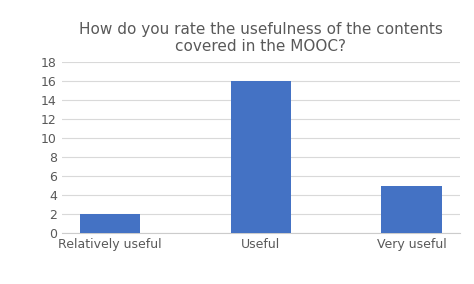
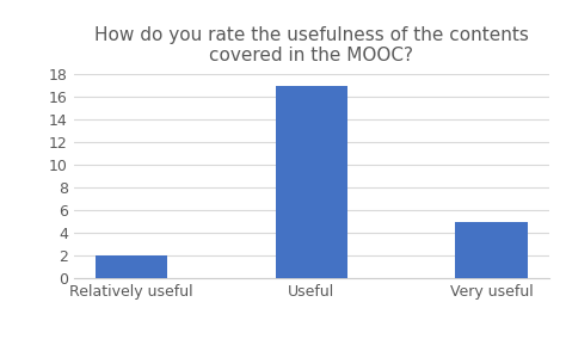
Useful: 16 -> 17
